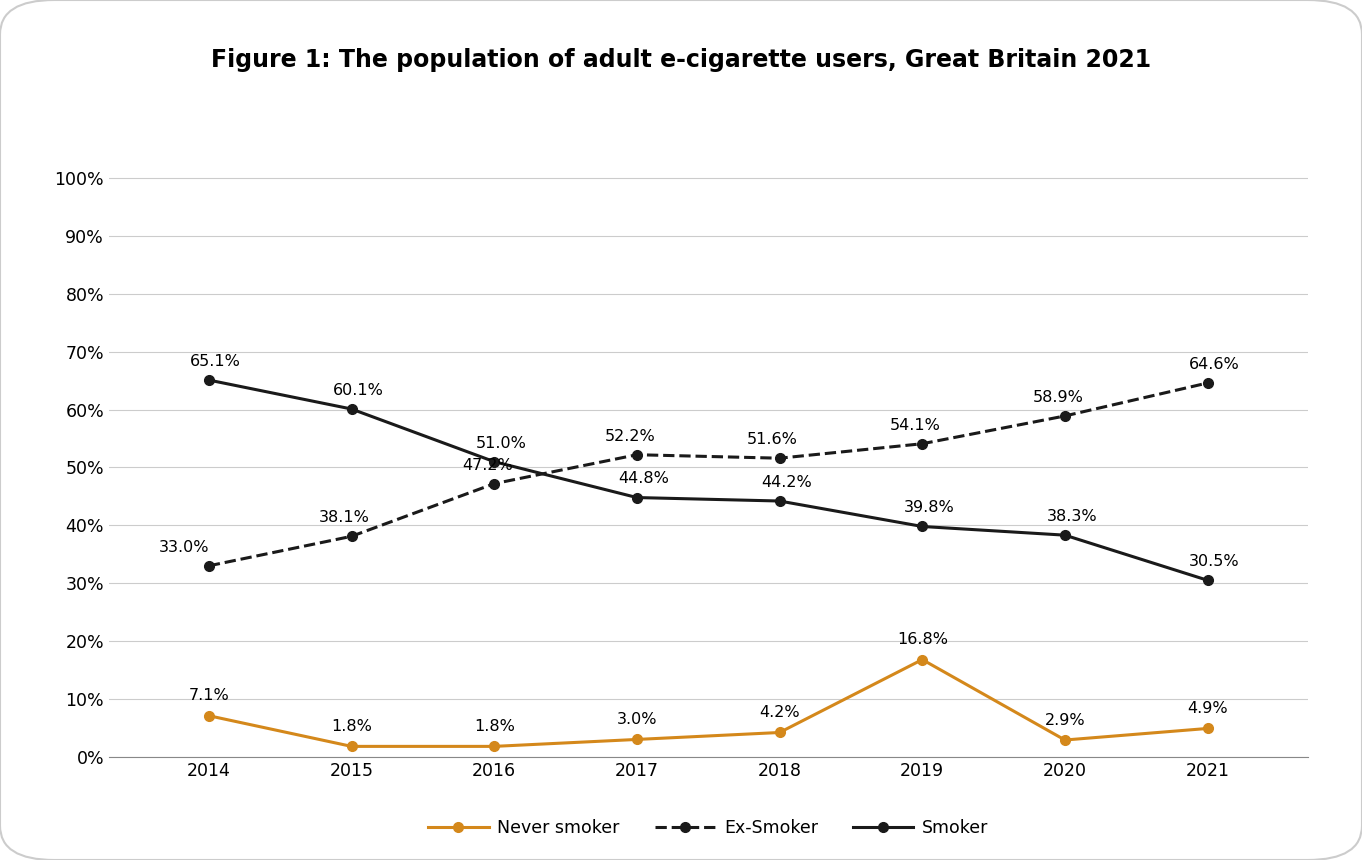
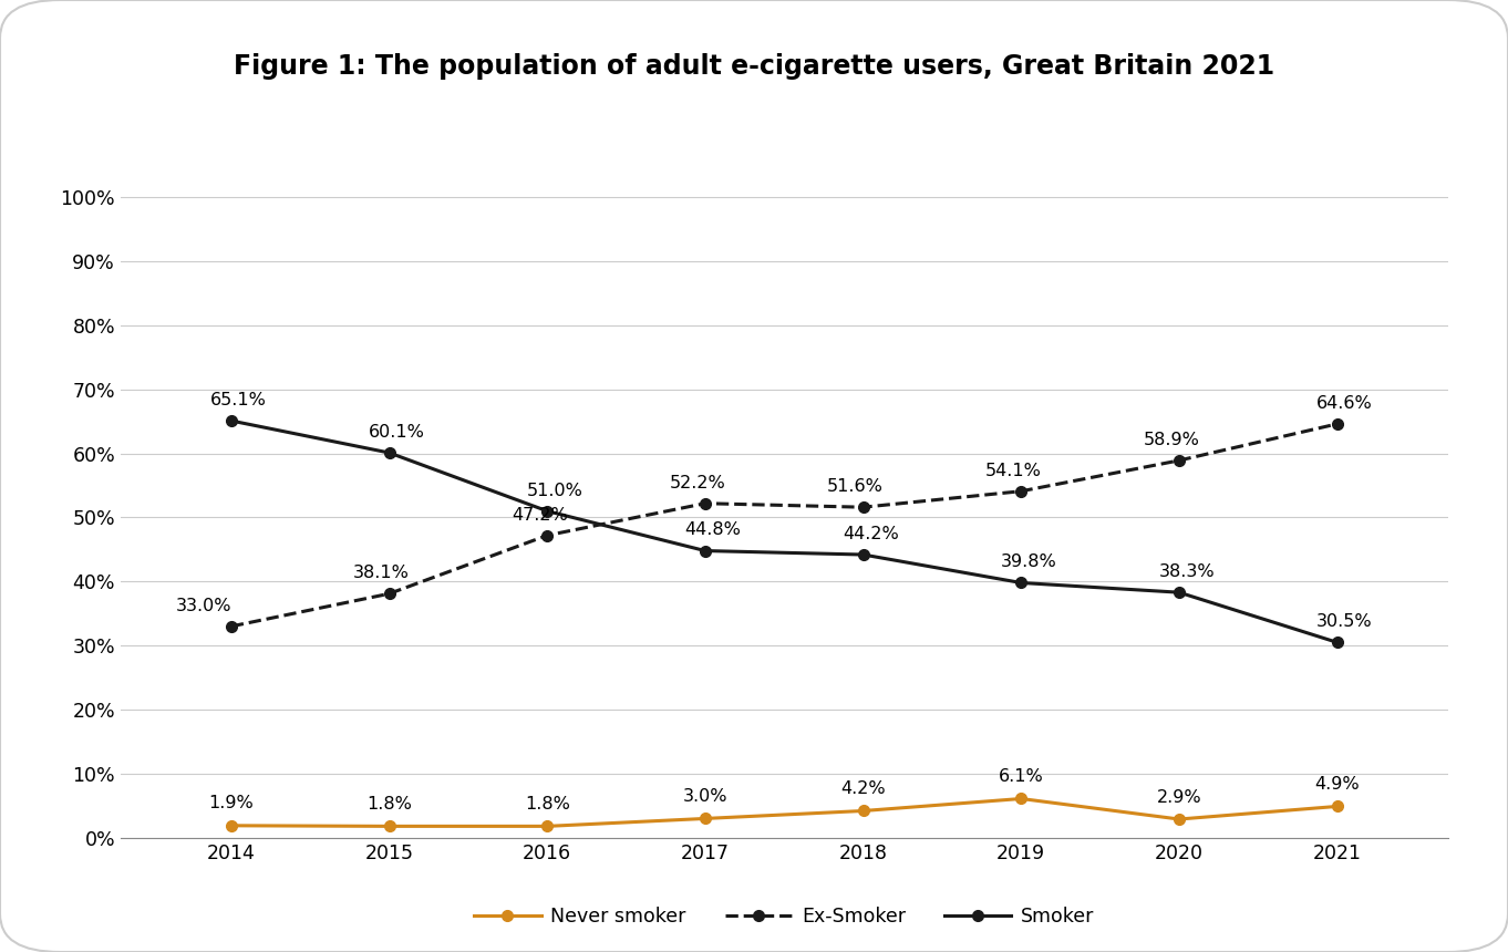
Never smoker/2014: 7.1% -> 1.9%
Never smoker/2019: 16.8% -> 6.1%
